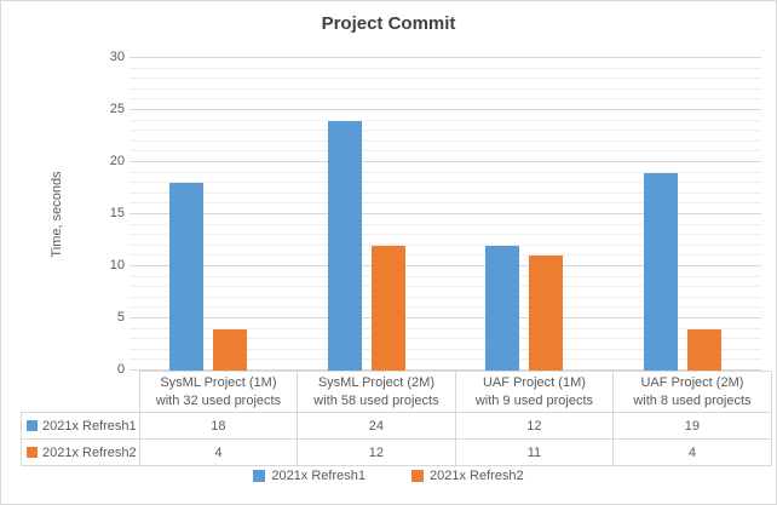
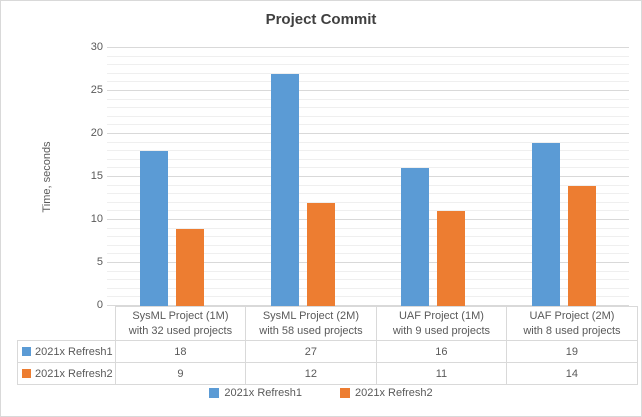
2021x Refresh2/SysML Project (1M) with 32 used projects: 4 -> 9
2021x Refresh1/SysML Project (2M) with 58 used projects: 24 -> 27
2021x Refresh1/UAF Project (1M) with 9 used projects: 12 -> 16
2021x Refresh2/UAF Project (2M) with 8 used projects: 4 -> 14
